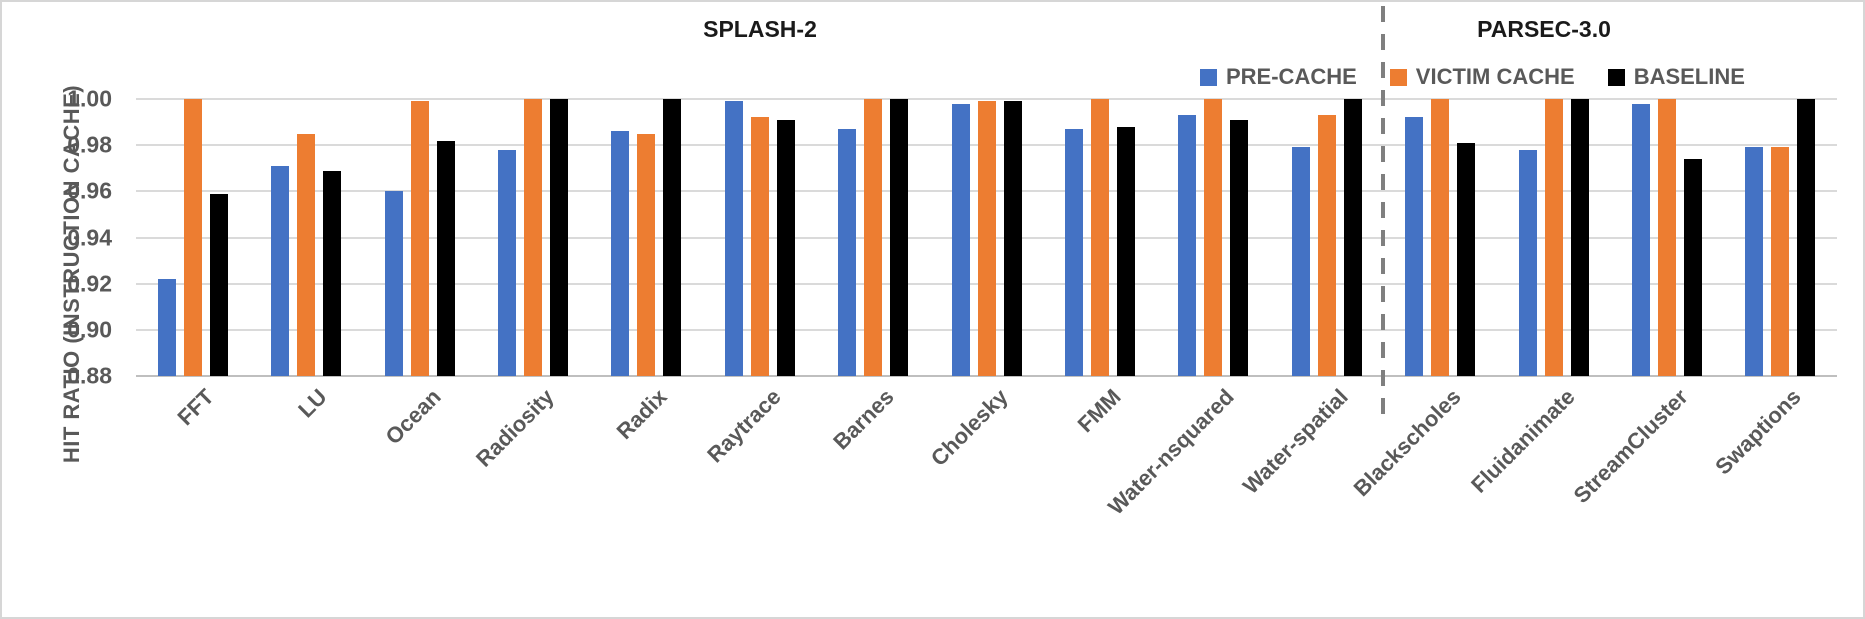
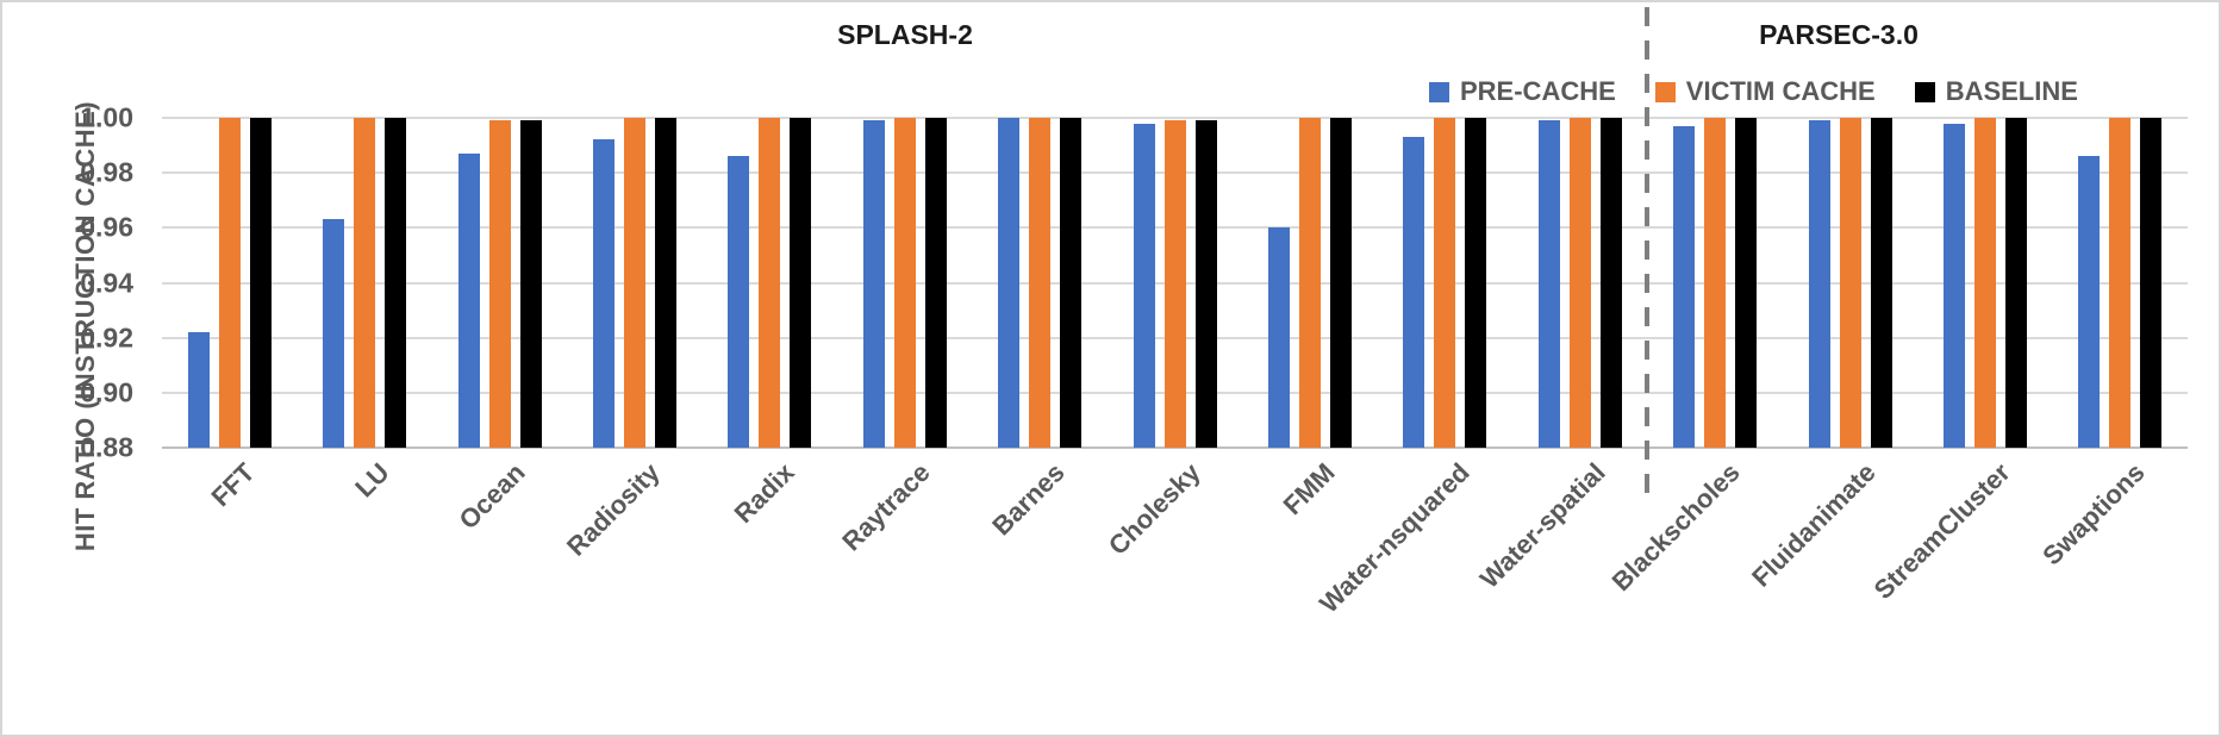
BASELINE/FFT: 0.959 -> 1.000
PRE-CACHE/LU: 0.971 -> 0.963
VICTIM CACHE/LU: 0.985 -> 1.000
BASELINE/LU: 0.969 -> 1.000
PRE-CACHE/Ocean: 0.960 -> 0.987
BASELINE/Ocean: 0.982 -> 0.999
PRE-CACHE/Radiosity: 0.978 -> 0.992
VICTIM CACHE/Radix: 0.985 -> 1.000
VICTIM CACHE/Raytrace: 0.992 -> 1.000
BASELINE/Raytrace: 0.991 -> 1.000
PRE-CACHE/Barnes: 0.987 -> 1.000
PRE-CACHE/FMM: 0.987 -> 0.960
BASELINE/FMM: 0.988 -> 1.000
BASELINE/Water-nsquared: 0.991 -> 1.000
PRE-CACHE/Water-spatial: 0.979 -> 0.999
VICTIM CACHE/Water-spatial: 0.993 -> 1.000
PRE-CACHE/Blackscholes: 0.992 -> 0.997
BASELINE/Blackscholes: 0.981 -> 1.000
PRE-CACHE/Fluidanimate: 0.978 -> 0.999
BASELINE/StreamCluster: 0.974 -> 1.000
PRE-CACHE/Swaptions: 0.979 -> 0.986
VICTIM CACHE/Swaptions: 0.979 -> 1.000
